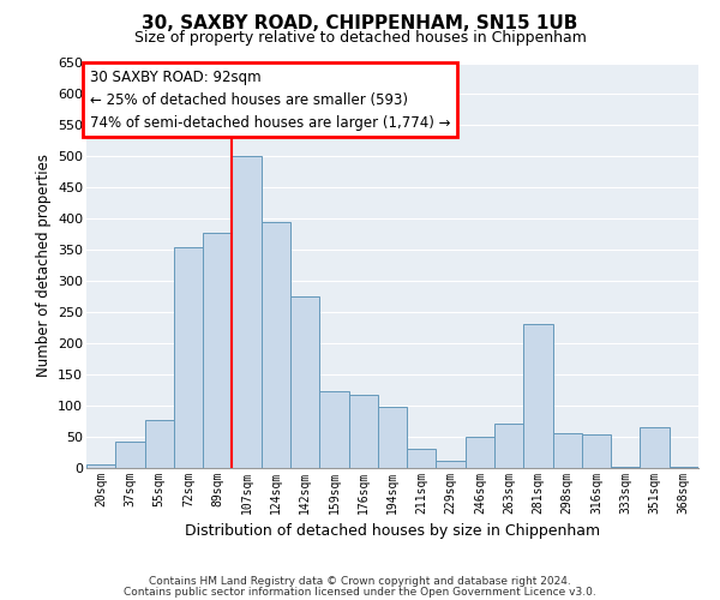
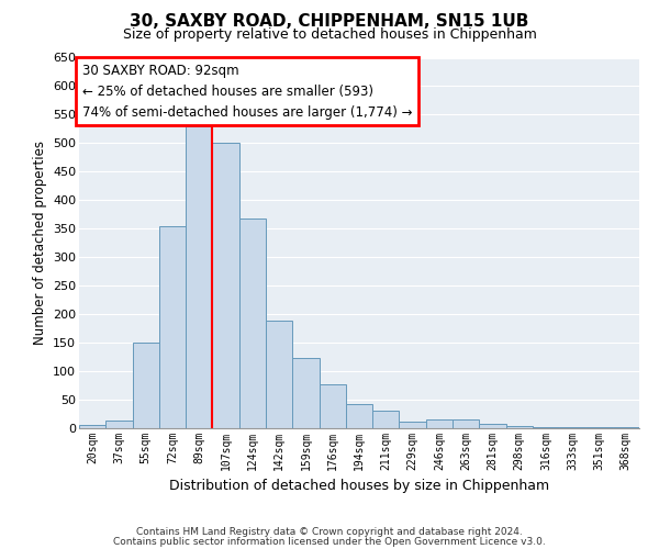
37sqm: 42 -> 13
55sqm: 78 -> 150
89sqm: 378 -> 530
124sqm: 394 -> 367
142sqm: 276 -> 188
176sqm: 118 -> 78
194sqm: 98 -> 42
246sqm: 50 -> 15
263sqm: 72 -> 15
281sqm: 232 -> 8
298sqm: 56 -> 3
316sqm: 54 -> 1
351sqm: 66 -> 1
